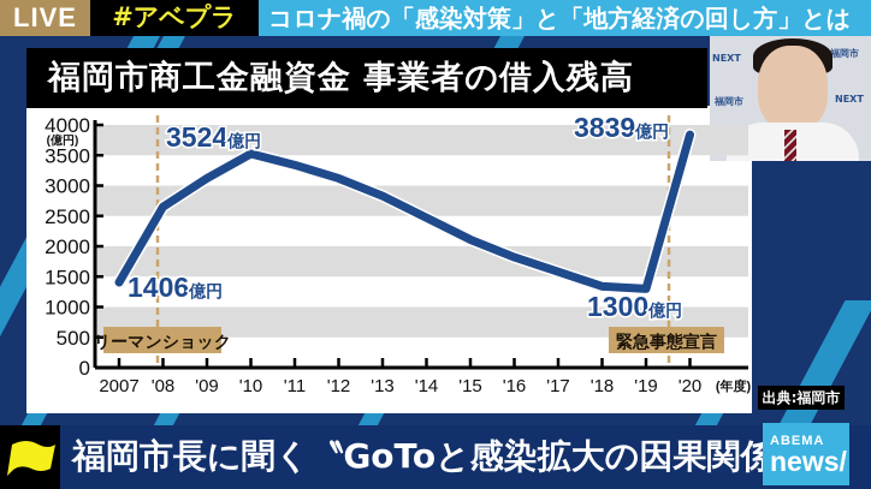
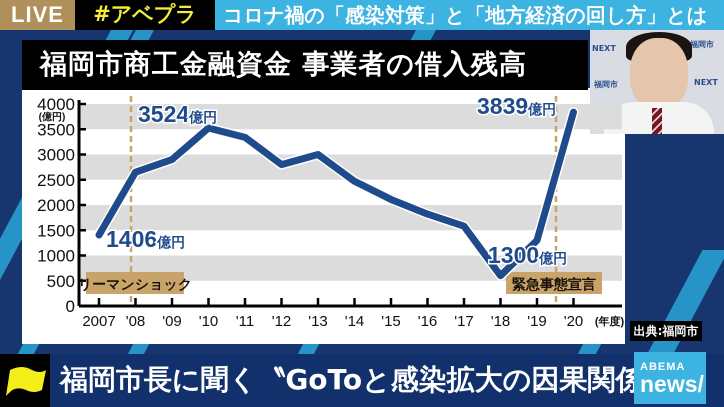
'09: 3100 -> 2900
'12: 3100 -> 2800
'13: 2800 -> 3000
'18: 1300 -> 600
